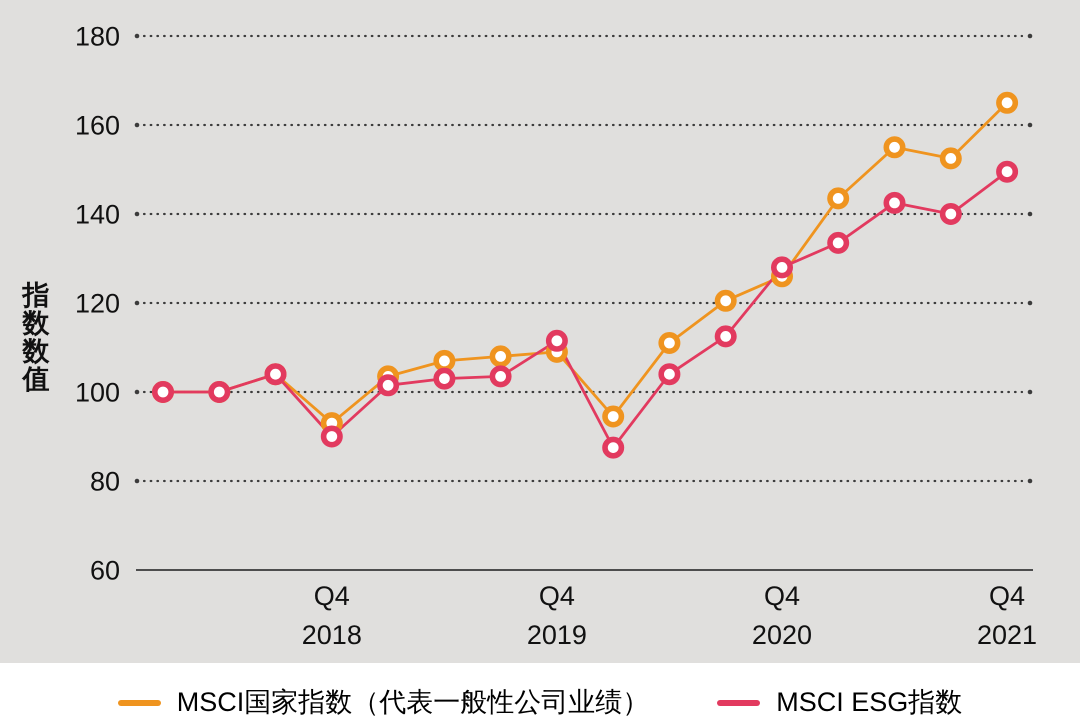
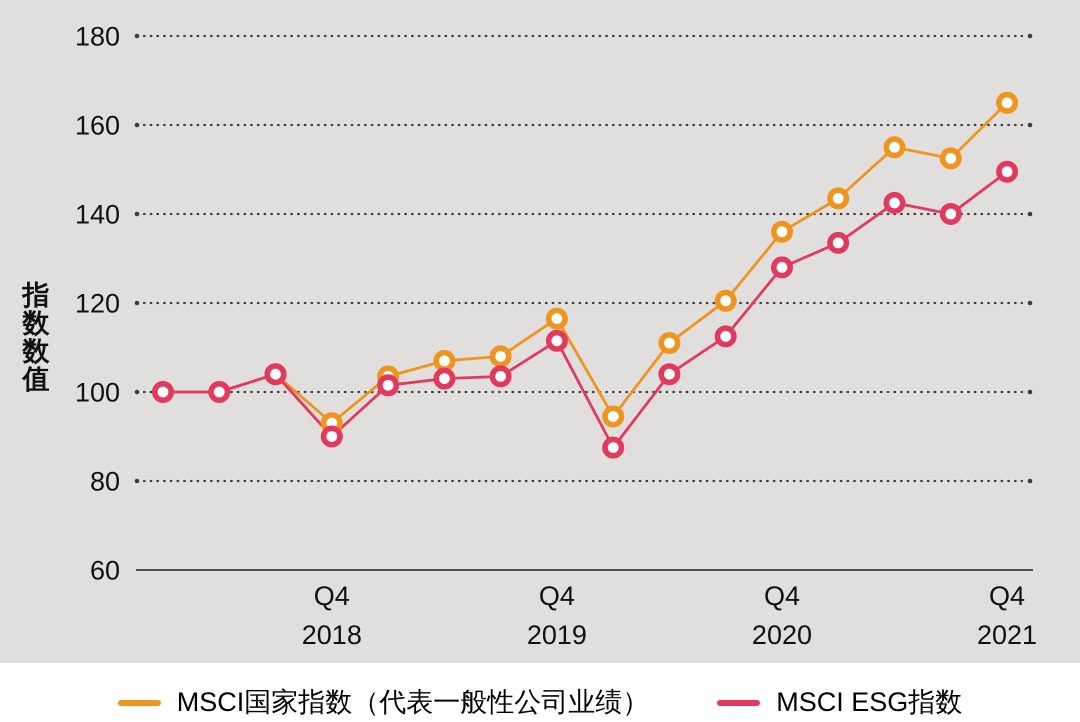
MSCI国家指数（代表一般性公司业绩）/2019 Q4: 109 -> 116
MSCI国家指数（代表一般性公司业绩）/2020 Q4: 126 -> 136
